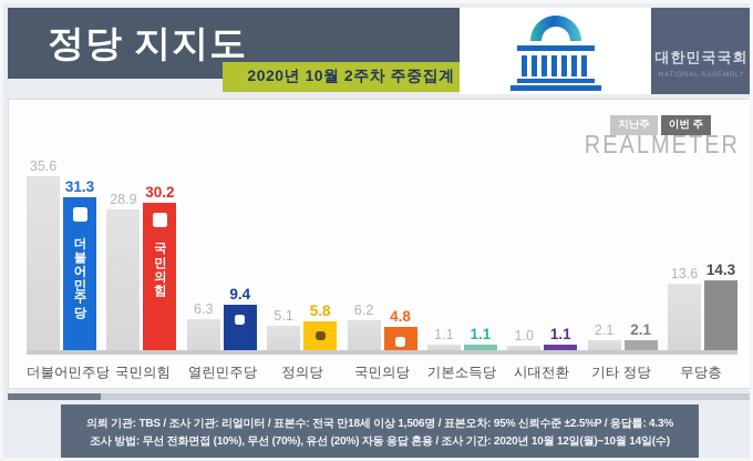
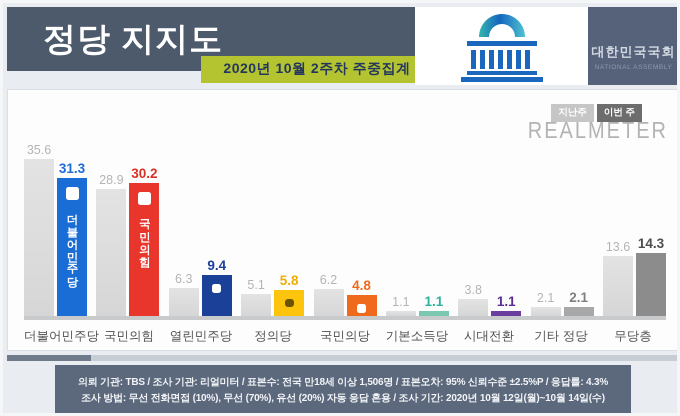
지난주/시대전환: 1.0 -> 3.8
